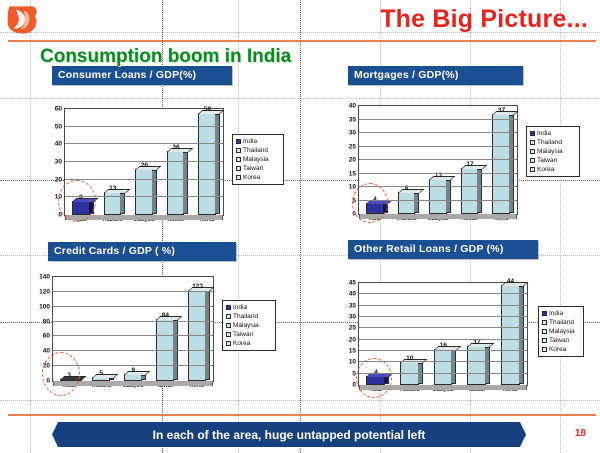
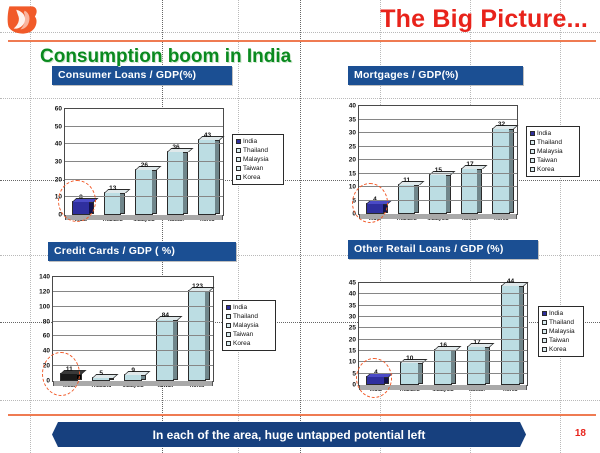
Consumer Loans / GDP(%)/Korea: 58 -> 43
Mortgages / GDP(%)/Thailand: 8 -> 11
Mortgages / GDP(%)/Malaysia: 13 -> 15
Mortgages / GDP(%)/Korea: 37 -> 32
Credit Cards / GDP ( %)/India: 3 -> 11
